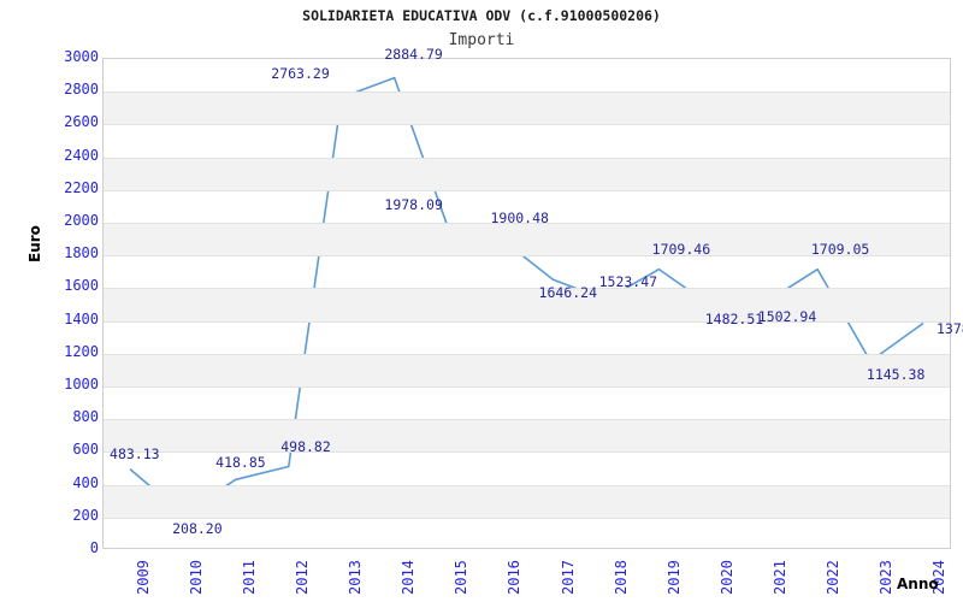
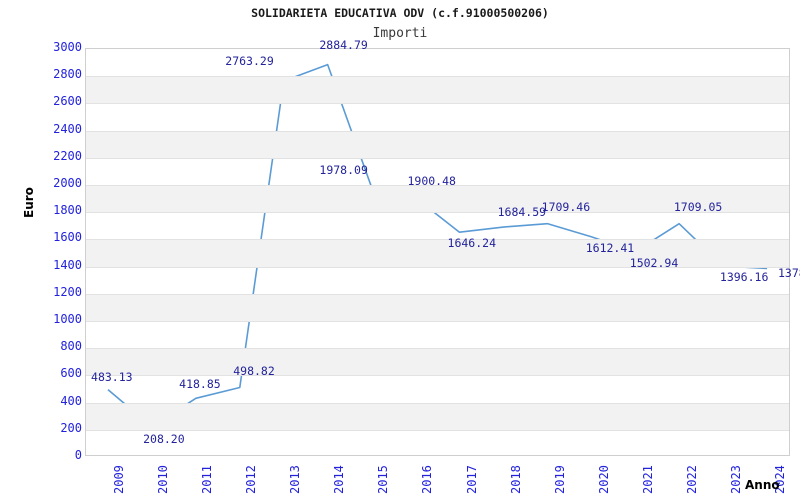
2018: 1523.47 -> 1684.59
2020: 1482.51 -> 1612.41
2023: 1145.38 -> 1396.16
